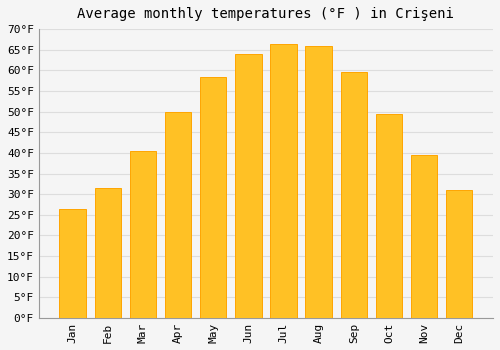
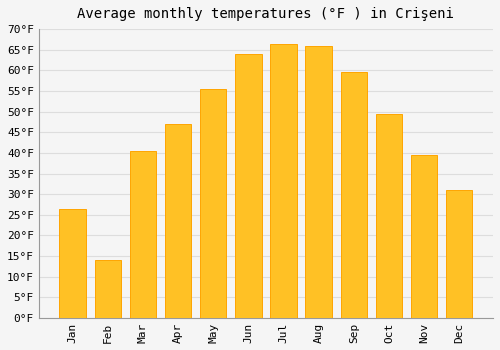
Feb: 31.5°F -> 14.0°F
Apr: 50.0°F -> 47.0°F
May: 58.5°F -> 55.5°F
